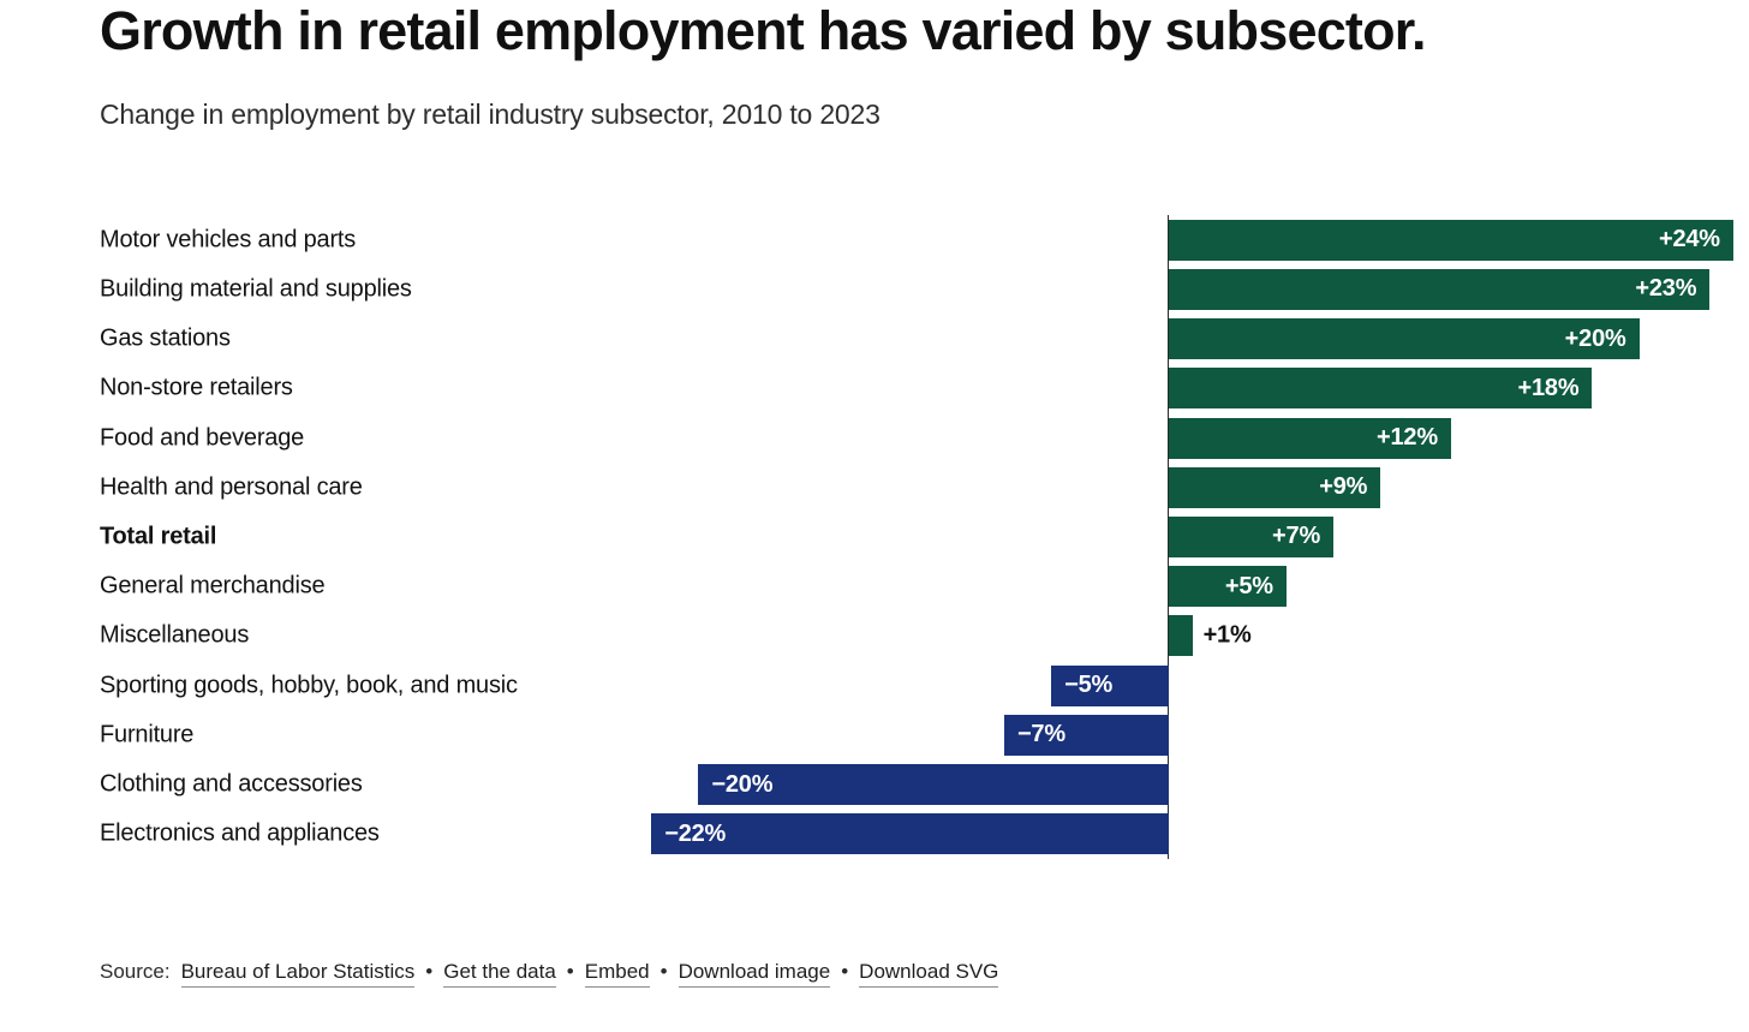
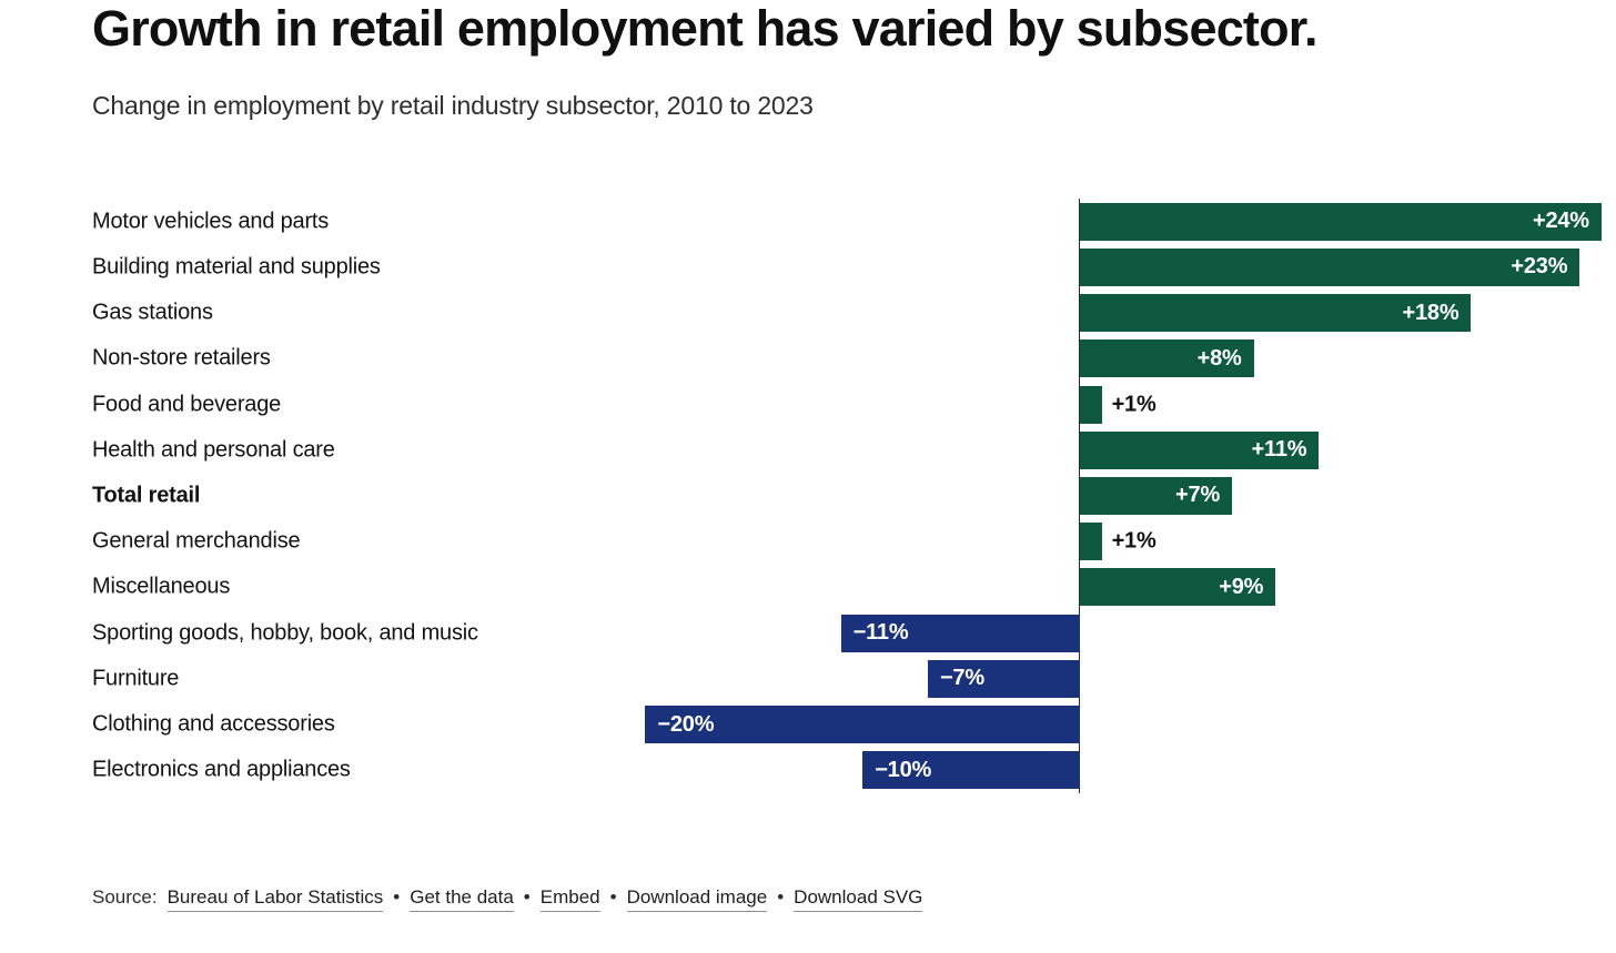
Gas stations: +20% -> +18%
Non-store retailers: +18% -> +8%
Food and beverage: +12% -> +1%
Health and personal care: +9% -> +11%
General merchandise: +5% -> +1%
Miscellaneous: +1% -> +9%
Sporting goods, hobby, book, and music: −5% -> −11%
Electronics and appliances: −22% -> −10%
